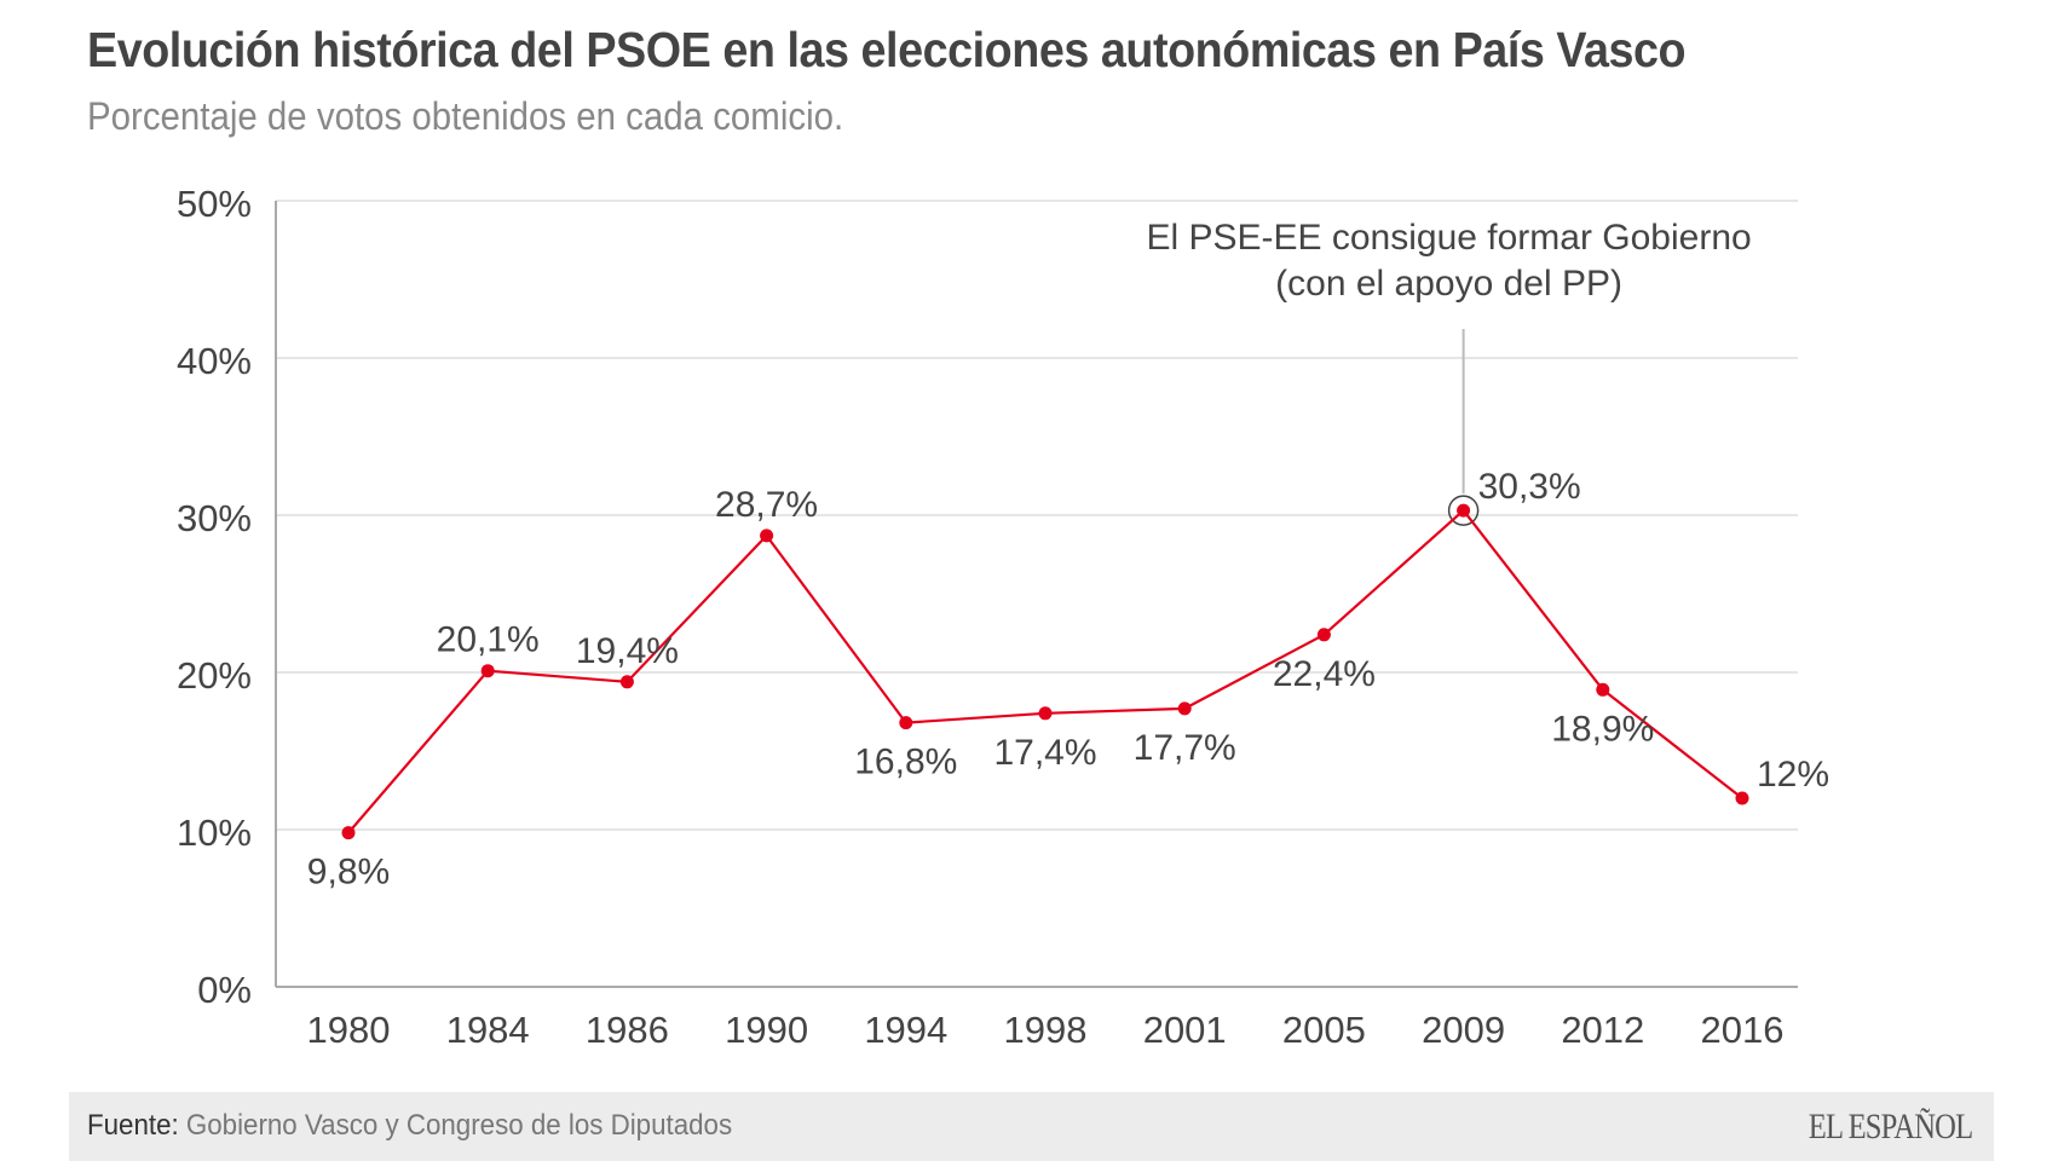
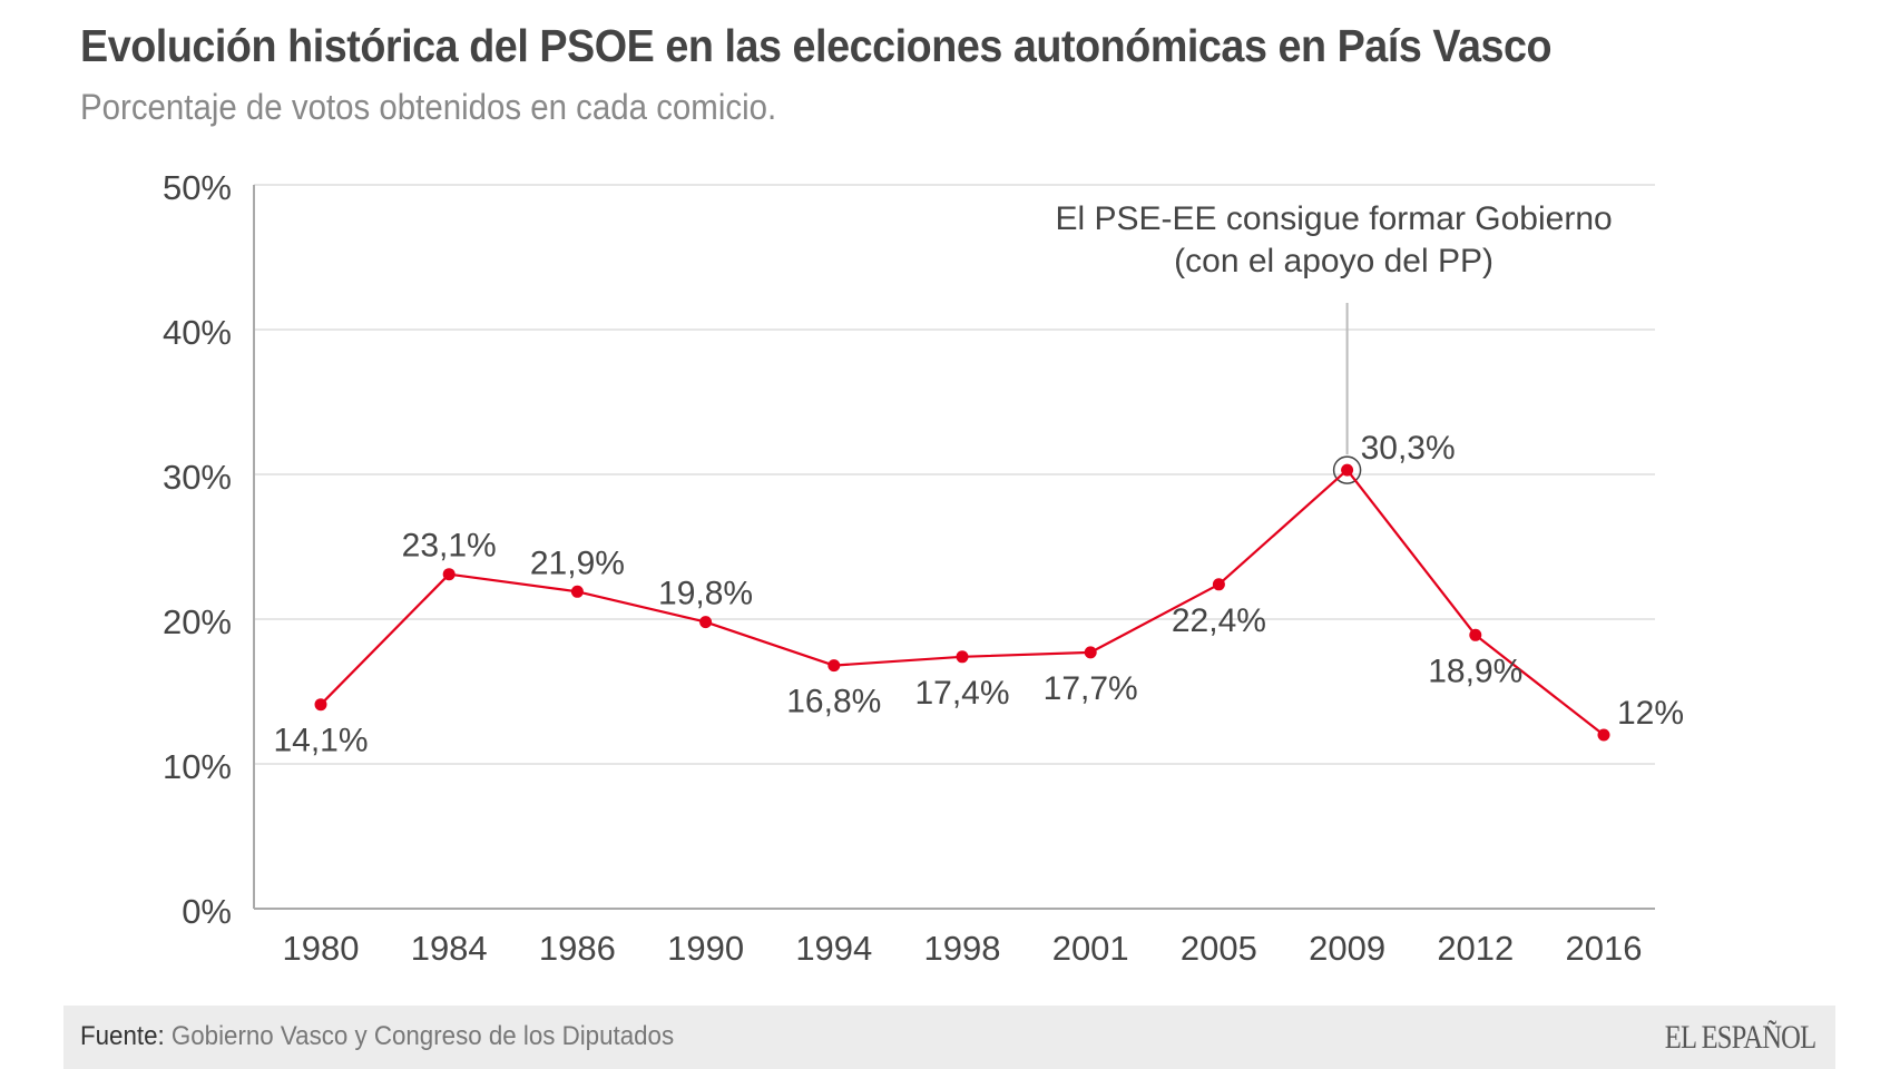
1980: 9,8% -> 14,1%
1984: 20,1% -> 23,1%
1986: 19,4% -> 21,9%
1990: 28,7% -> 19,8%
